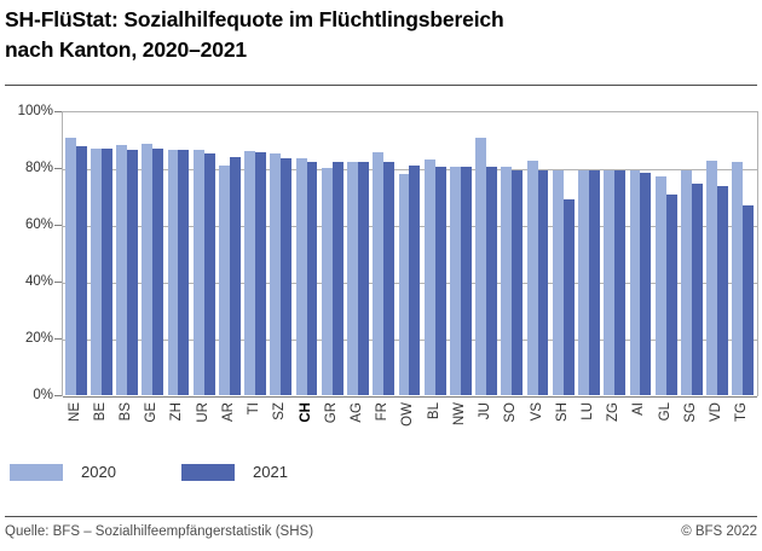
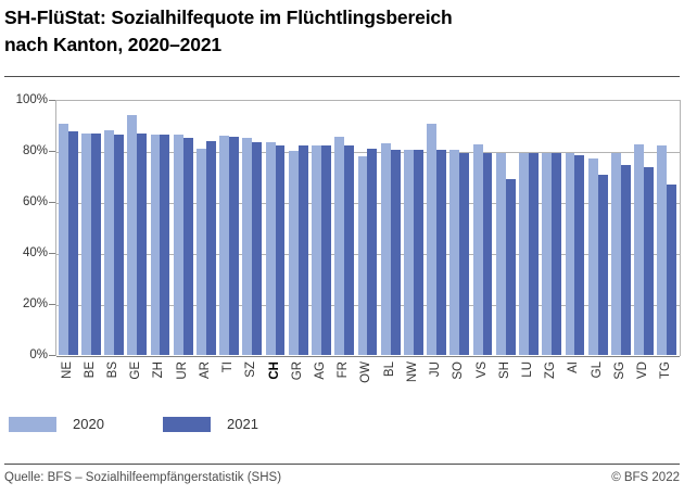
2020/GE: 88% -> 94%
